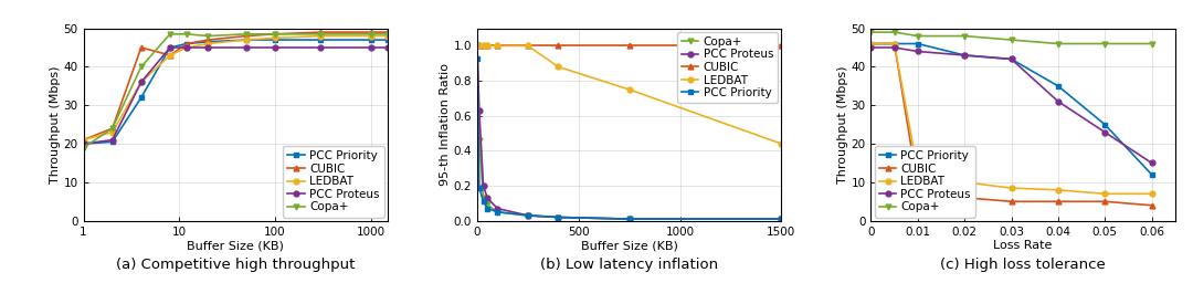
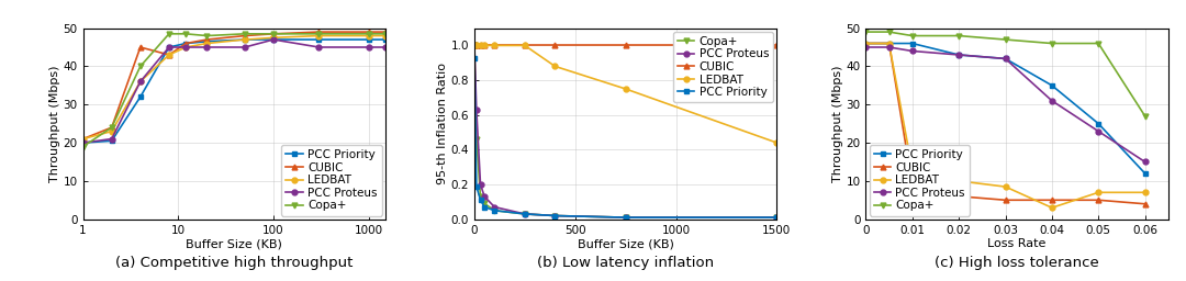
PCC Proteus/100: 45 -> 47
LEDBAT/0.04: 8.0 -> 3.0
Copa+/0.06: 46 -> 27
